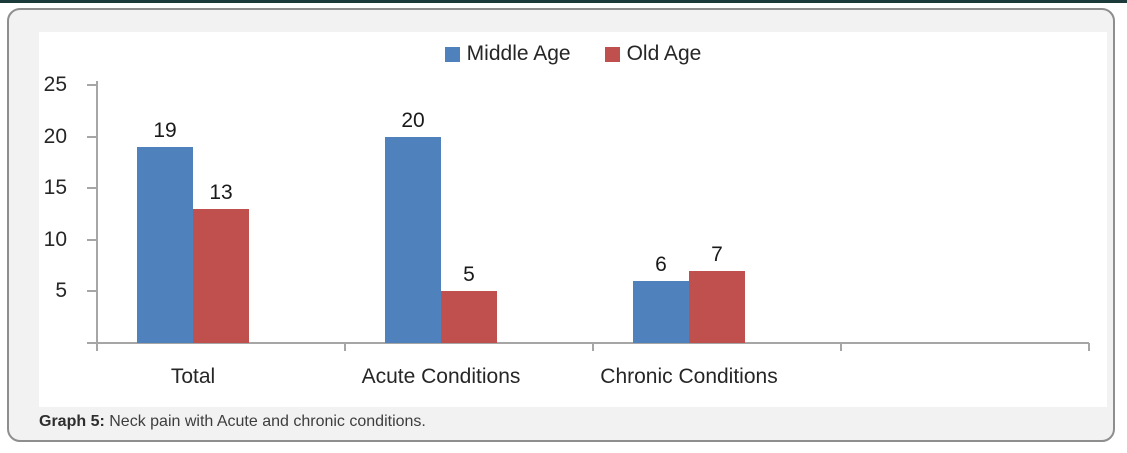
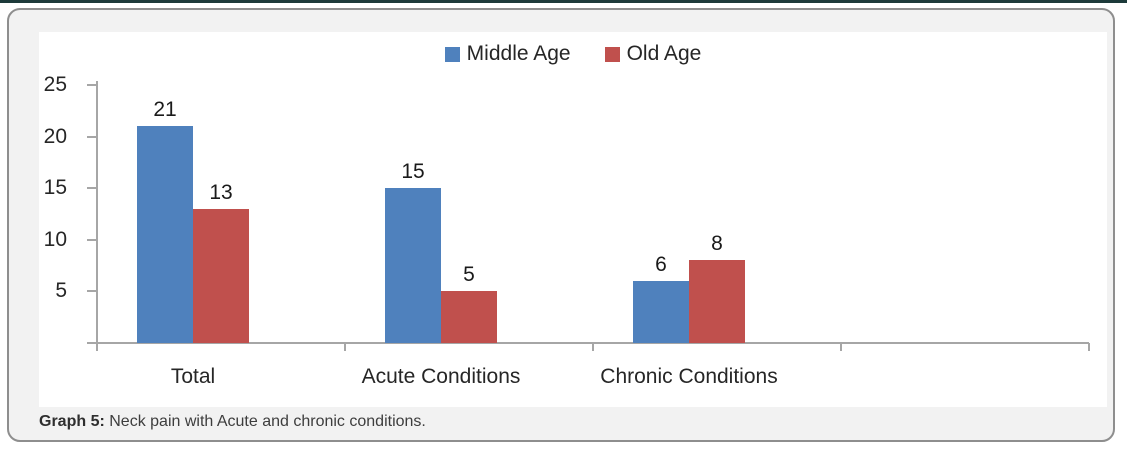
Middle Age/Total: 19 -> 21
Middle Age/Acute Conditions: 20 -> 15
Old Age/Chronic Conditions: 7 -> 8
